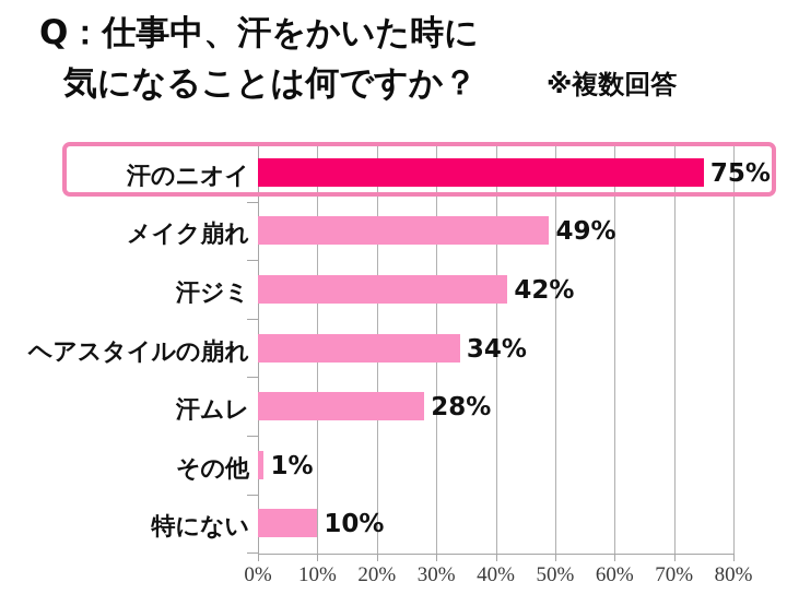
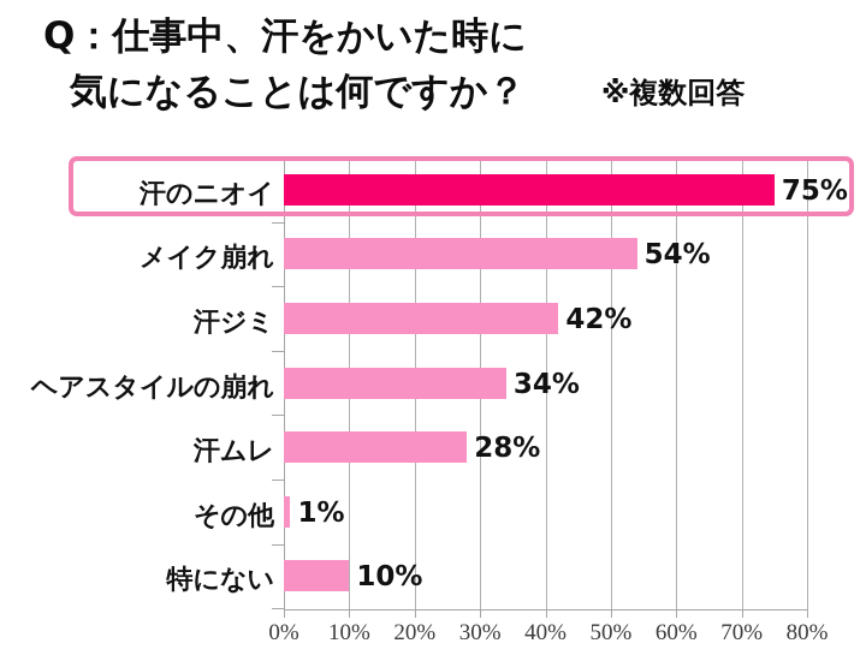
メイク崩れ: 49% -> 54%
